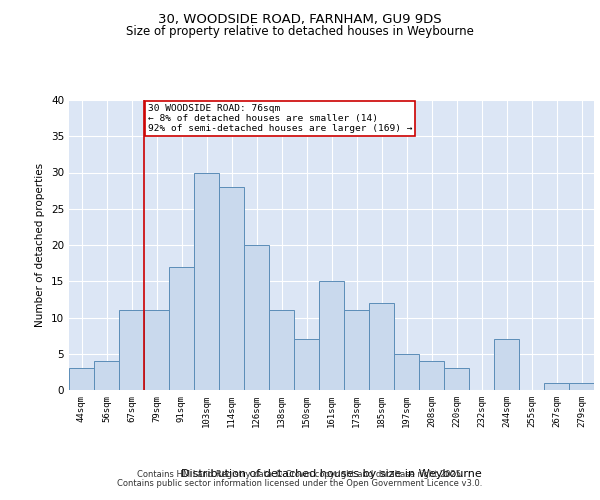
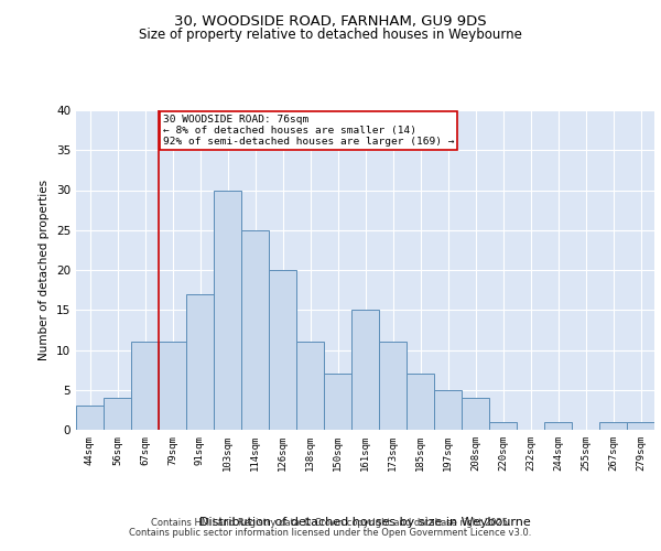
114sqm: 28 -> 25
185sqm: 12 -> 7
220sqm: 3 -> 1
244sqm: 7 -> 1
